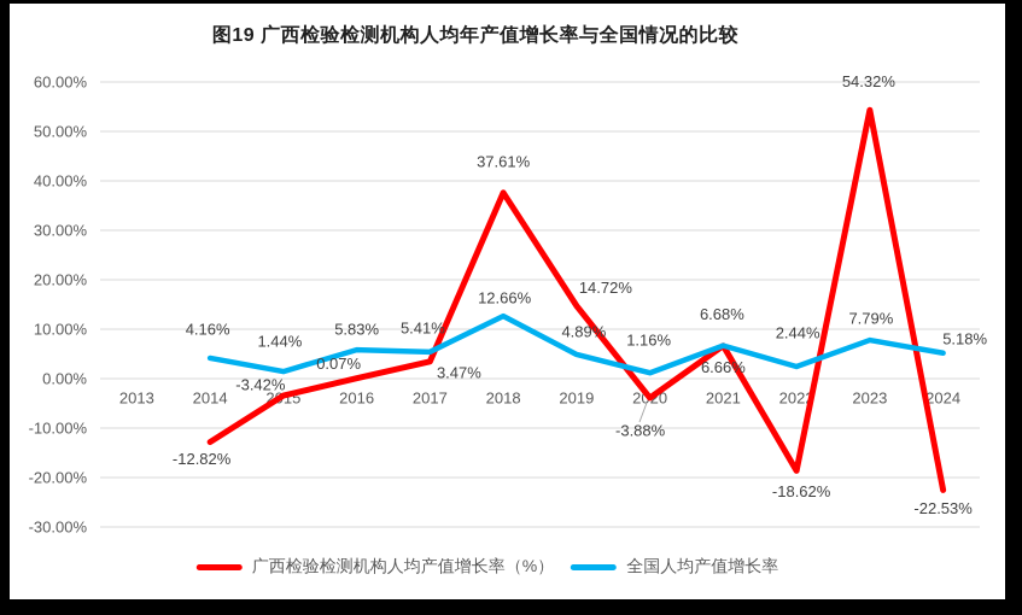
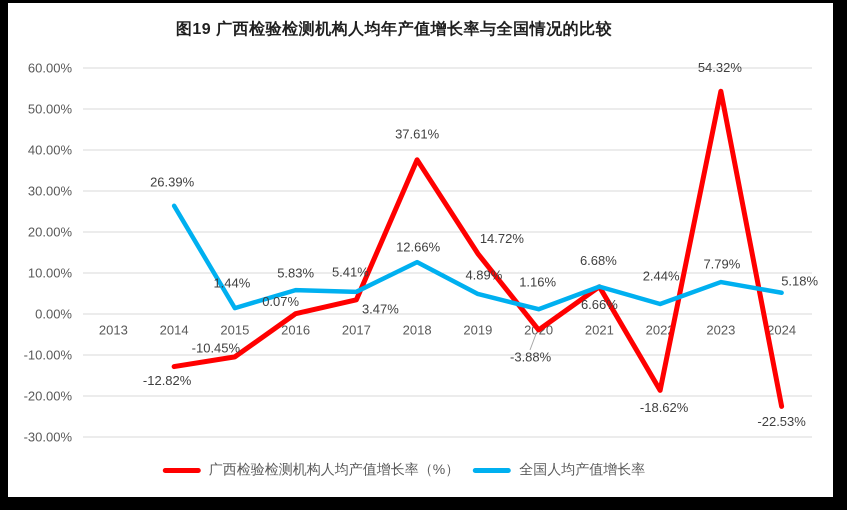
全国人均产值增长率/2014: 4.16% -> 26.39%
广西检验检测机构人均产值增长率（%）/2015: -3.42% -> -10.45%
